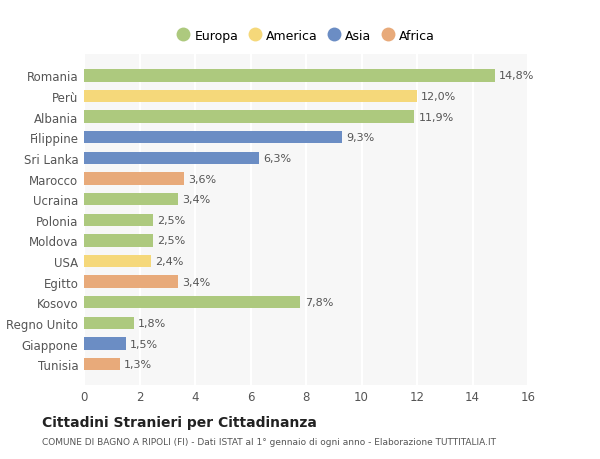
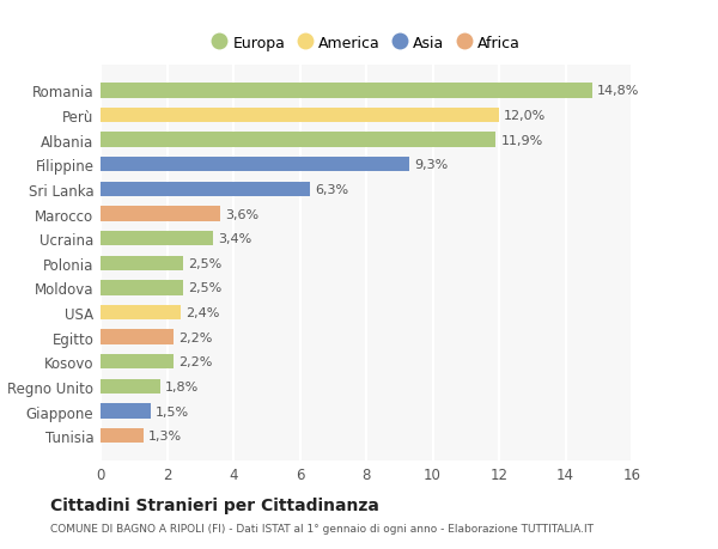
Egitto: 3,4% -> 2,2%
Kosovo: 7,8% -> 2,2%
